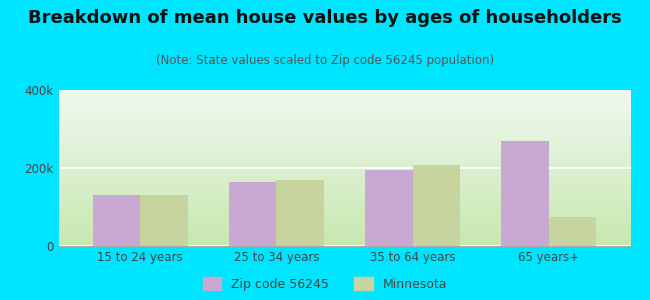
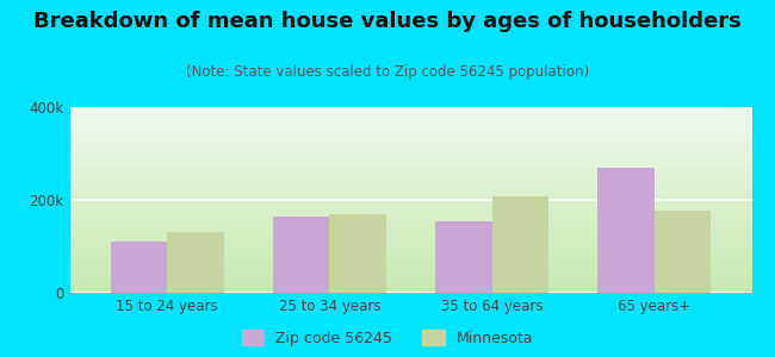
Zip code 56245/15 to 24 years: 130k -> 110k
Zip code 56245/35 to 64 years: 195k -> 155k
Minnesota/65 years+: 75k -> 178k
